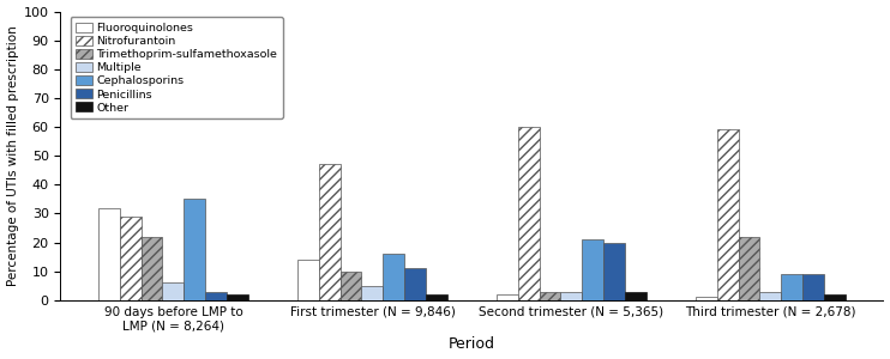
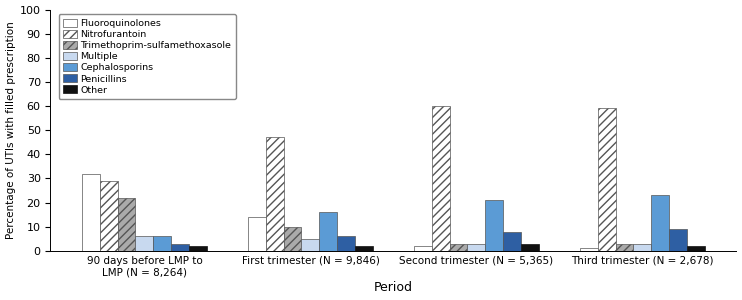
Cephalosporins/90 days before LMP to LMP (N = 8,264): 35 -> 6
Penicillins/First trimester (N = 9,846): 11 -> 6
Penicillins/Second trimester (N = 5,365): 20 -> 8
Trimethoprim-sulfamethoxasole/Third trimester (N = 2,678): 22 -> 3
Cephalosporins/Third trimester (N = 2,678): 9 -> 23
